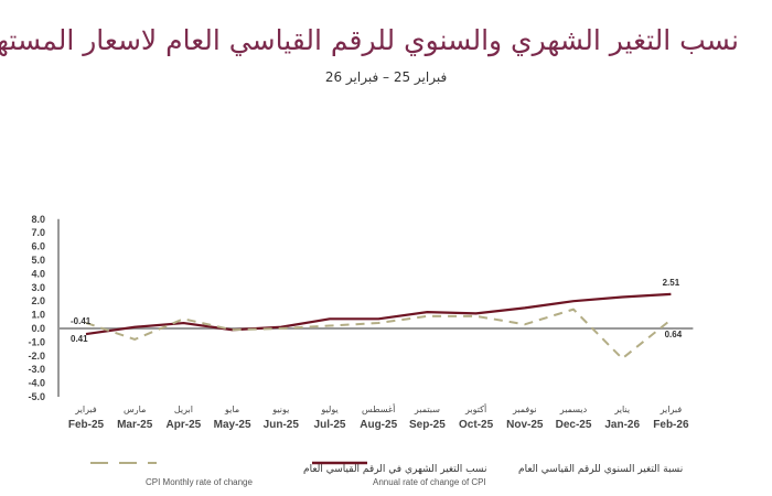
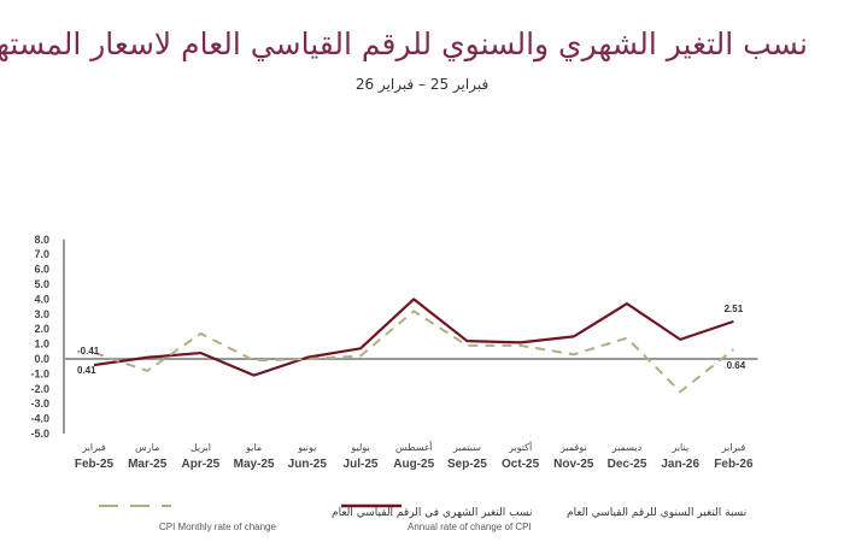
CPI Monthly rate of change/Apr-25: 0.7 -> 1.7
Annual rate of change of CPI/May-25: -0.1 -> -1.1
Annual rate of change of CPI/Aug-25: 0.7 -> 4.0
CPI Monthly rate of change/Aug-25: 0.4 -> 3.2
Annual rate of change of CPI/Dec-25: 2.0 -> 3.7
Annual rate of change of CPI/Jan-26: 2.3 -> 1.3
